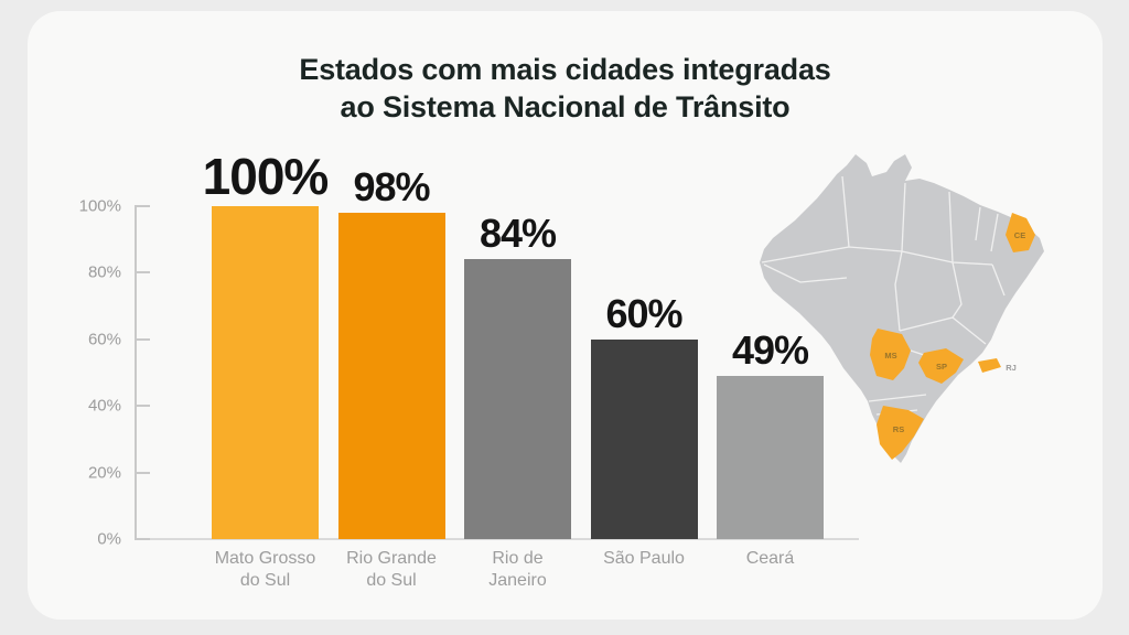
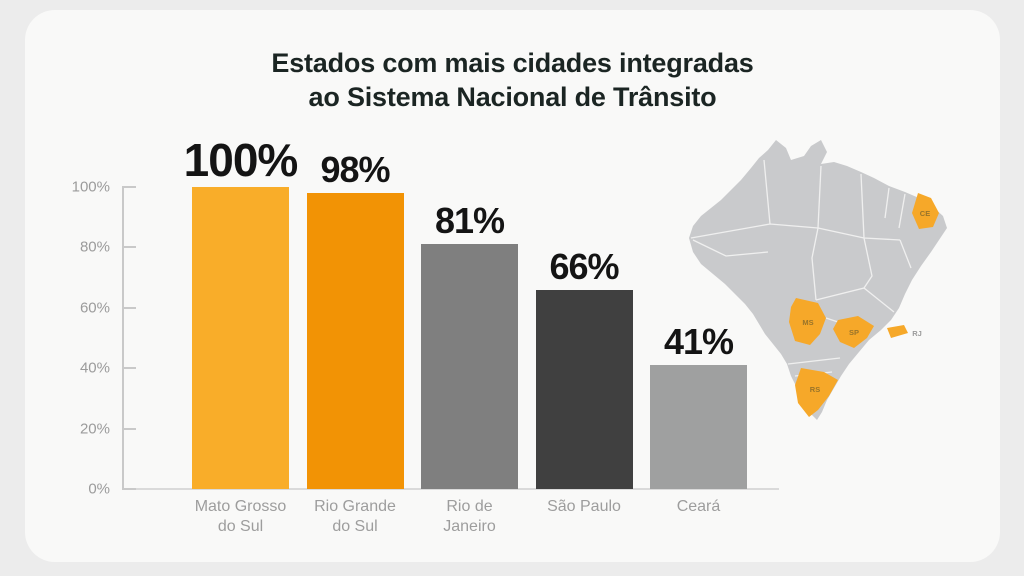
Rio de Janeiro: 84% -> 81%
São Paulo: 60% -> 66%
Ceará: 49% -> 41%
